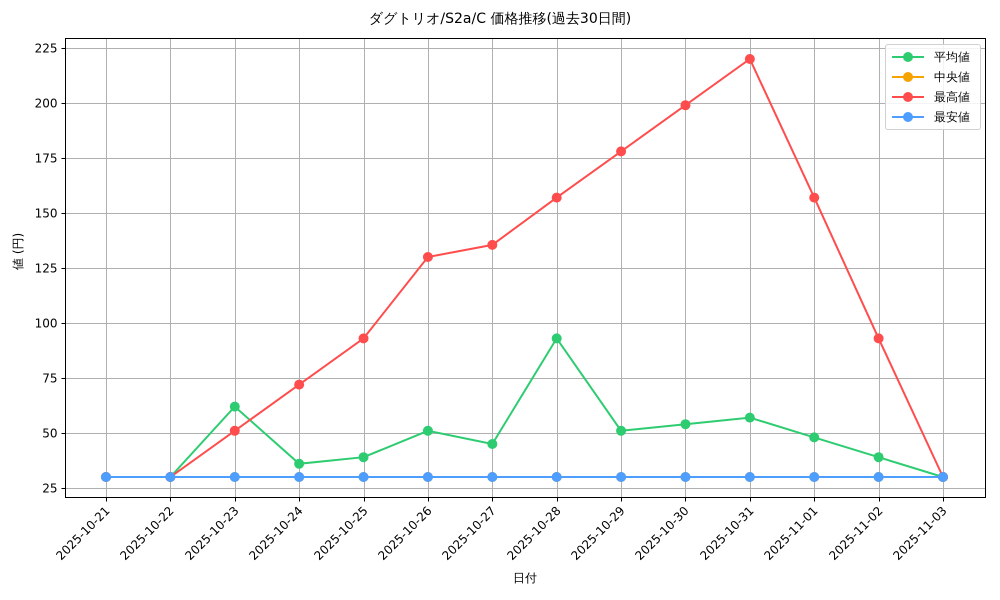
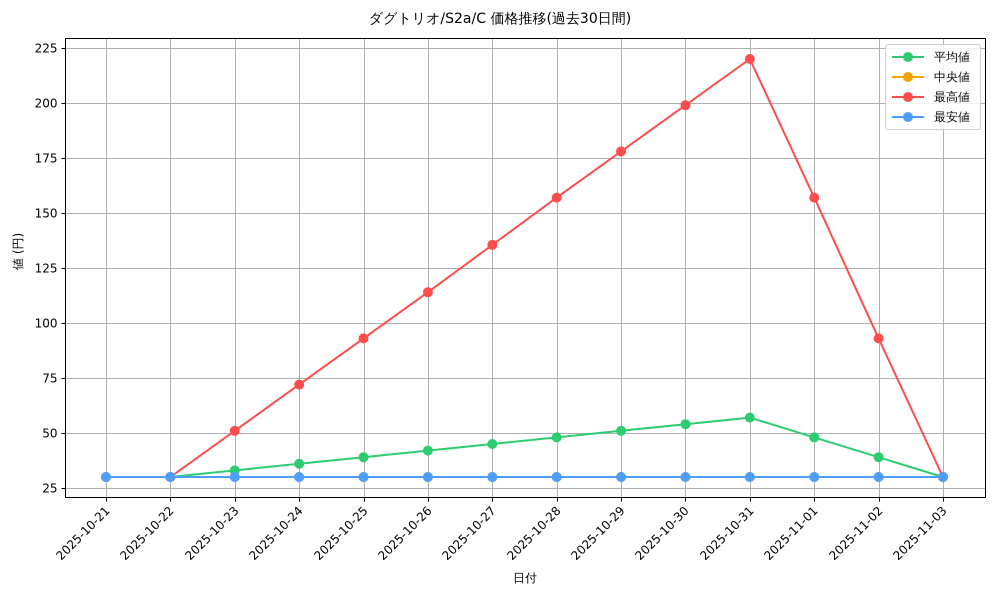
平均値/2025-10-23: 62 -> 33
平均値/2025-10-26: 51 -> 42
最高値/2025-10-26: 130 -> 114
平均値/2025-10-28: 93 -> 48
